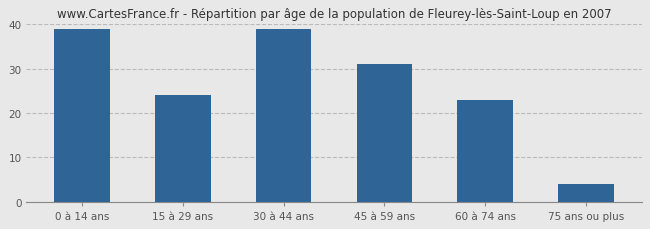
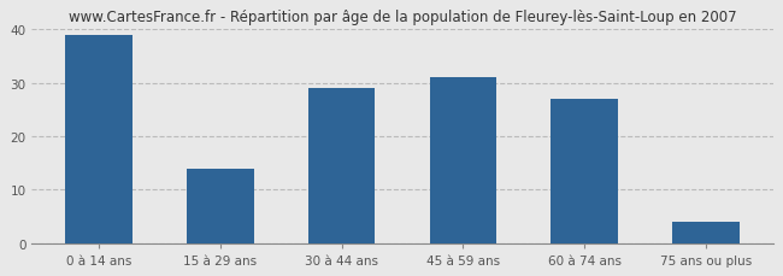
15 à 29 ans: 24 -> 14
30 à 44 ans: 39 -> 29
60 à 74 ans: 23 -> 27
